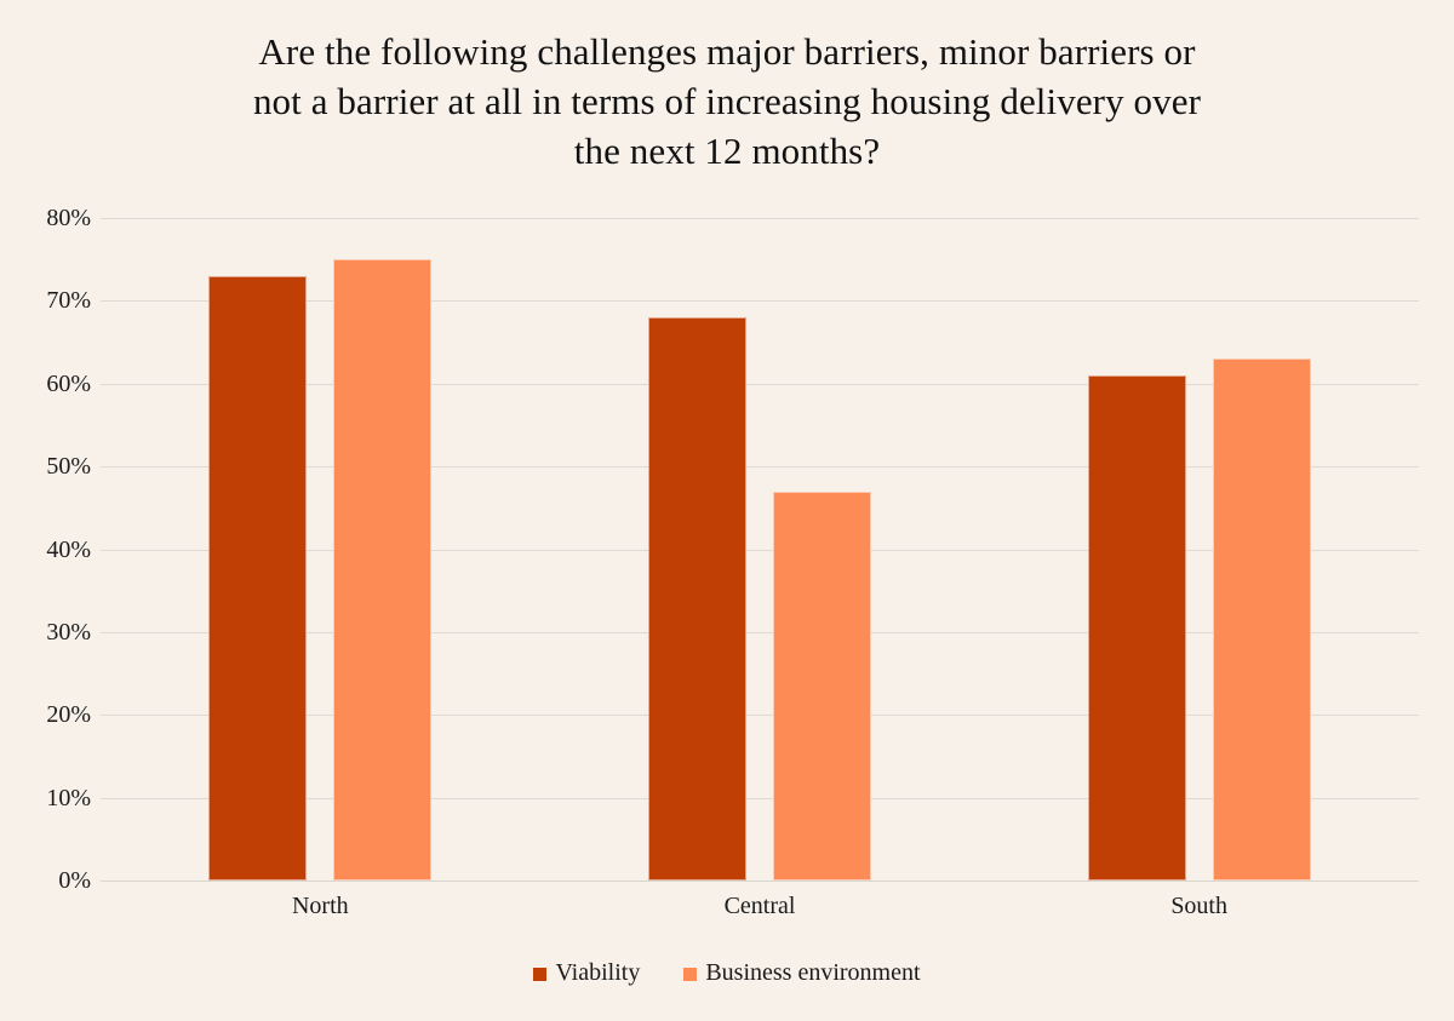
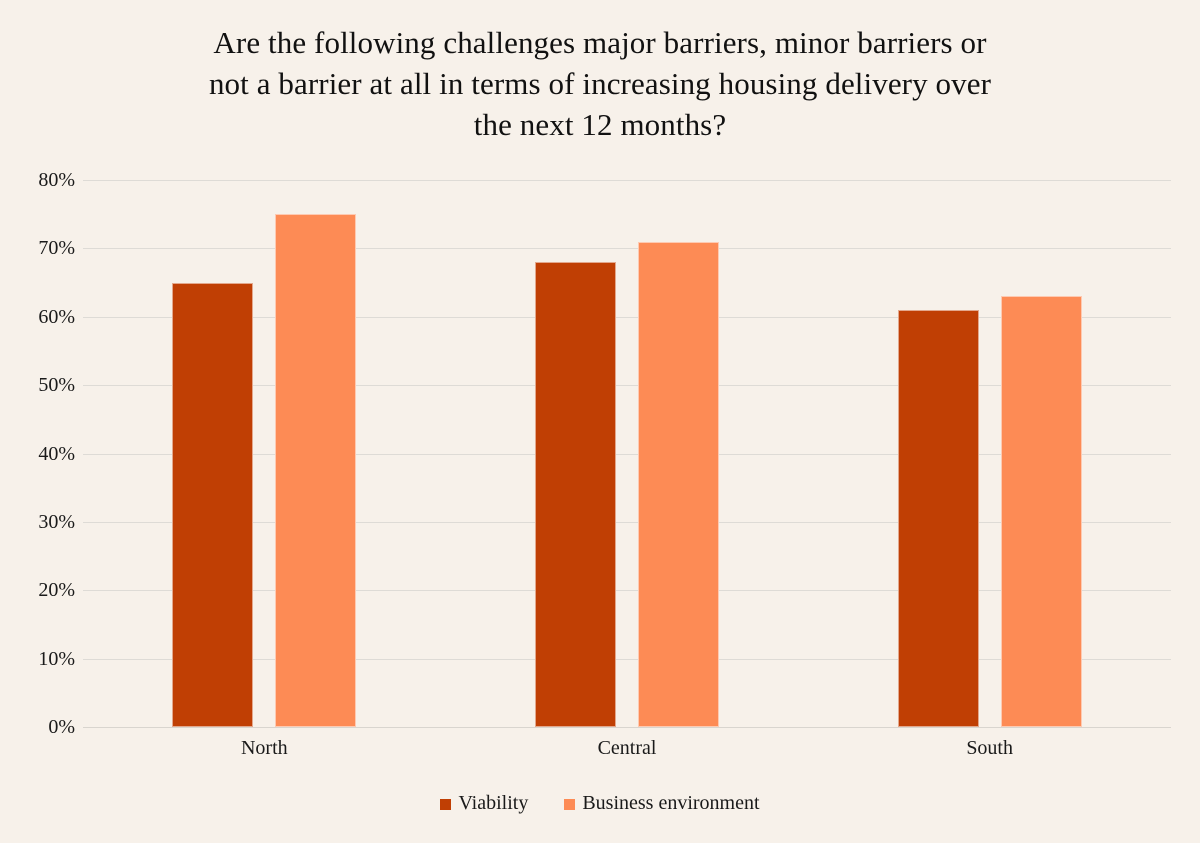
Viability/North: 73% -> 65%
Business environment/Central: 47% -> 71%
